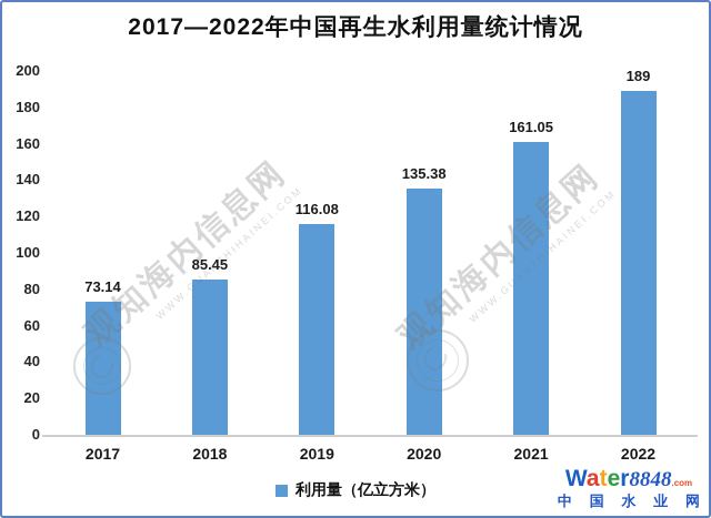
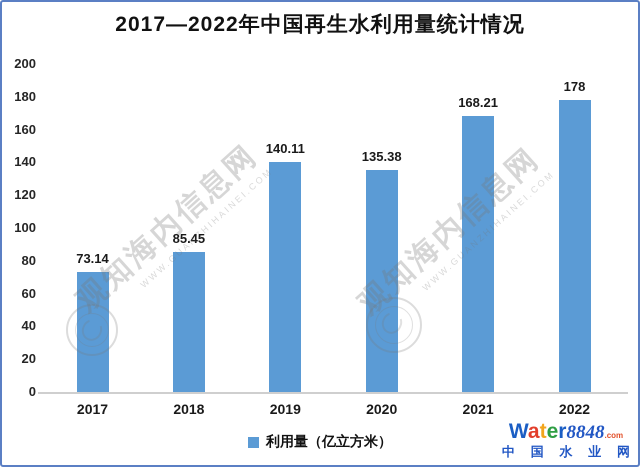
2019: 116.08 -> 140.11
2021: 161.05 -> 168.21
2022: 189 -> 178
